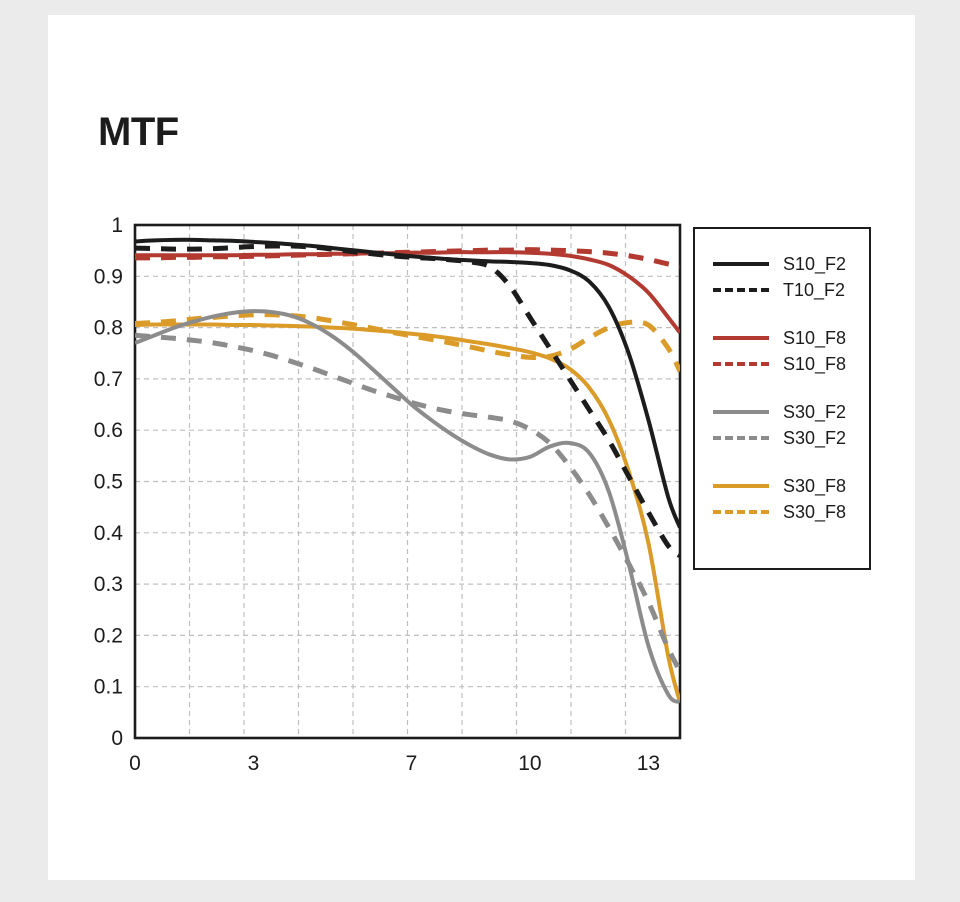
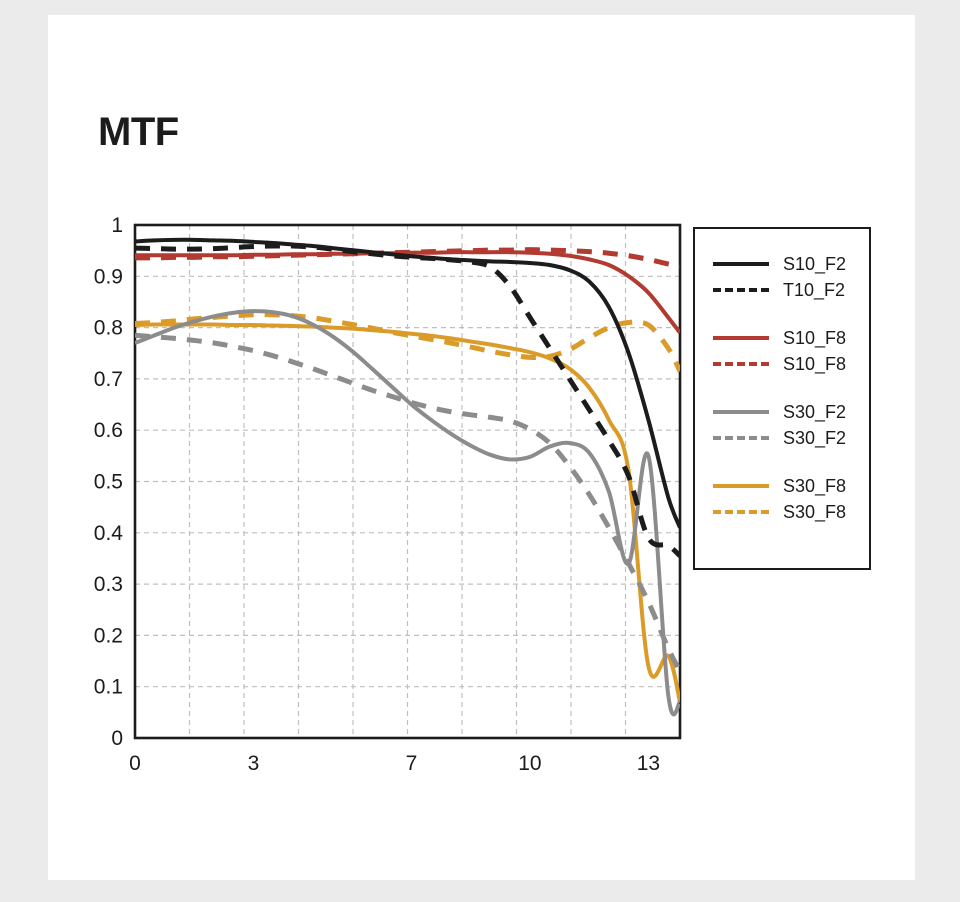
T10_F2/13: 0.44 -> 0.39
S30_F2/13: 0.18 -> 0.55
S30_F8/13: 0.38 -> 0.14
